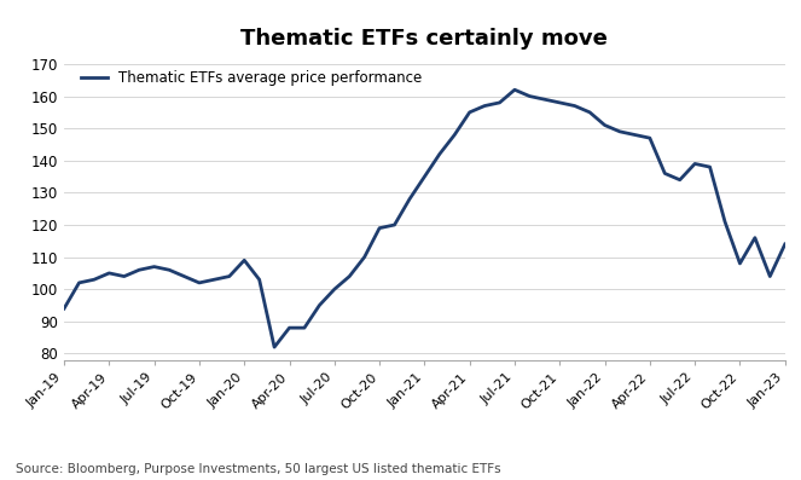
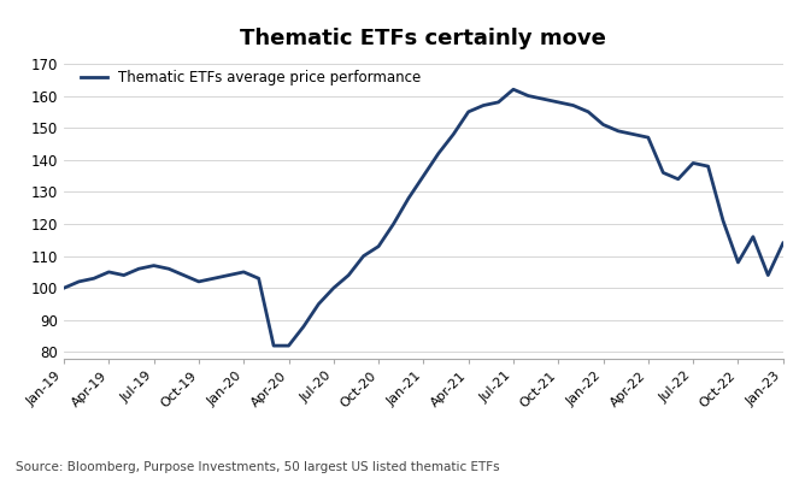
Jan-19: 94 -> 100
Jan-20: 109 -> 105
Apr-20: 88 -> 82
Oct-20: 119 -> 113
